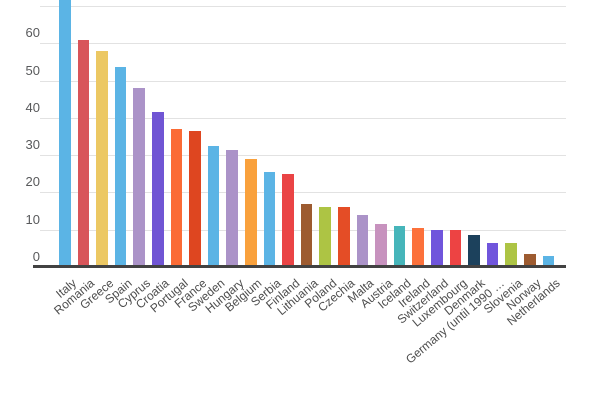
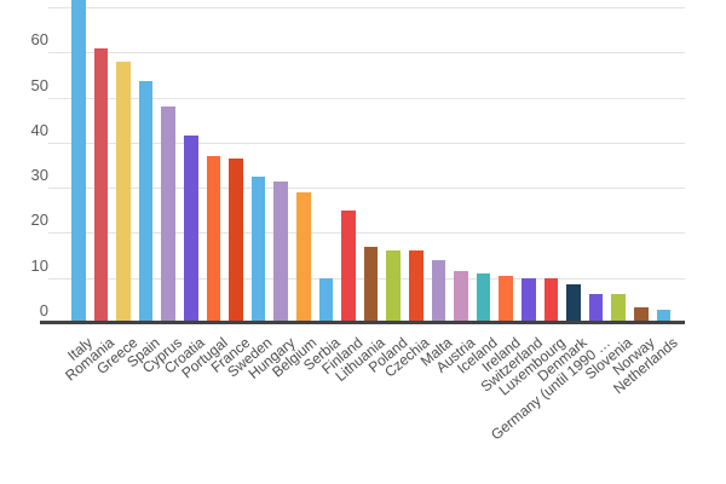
Serbia: 26 -> 10
